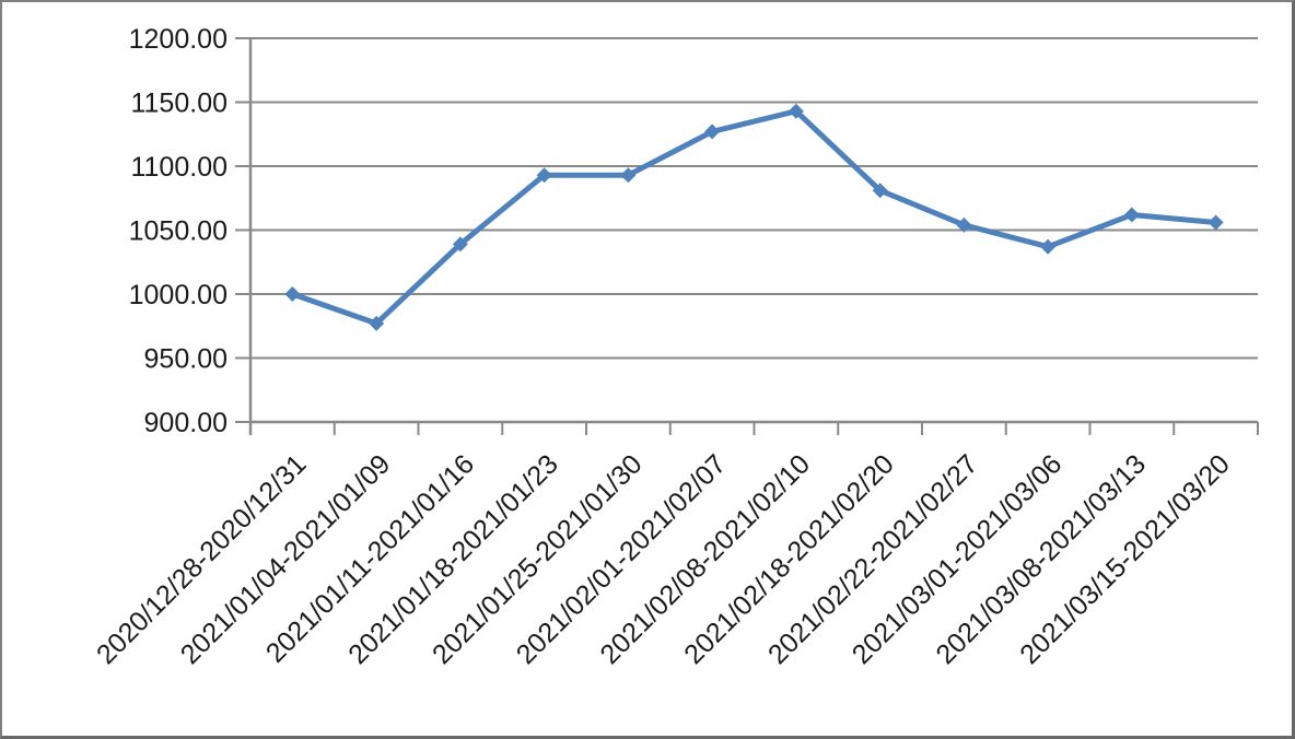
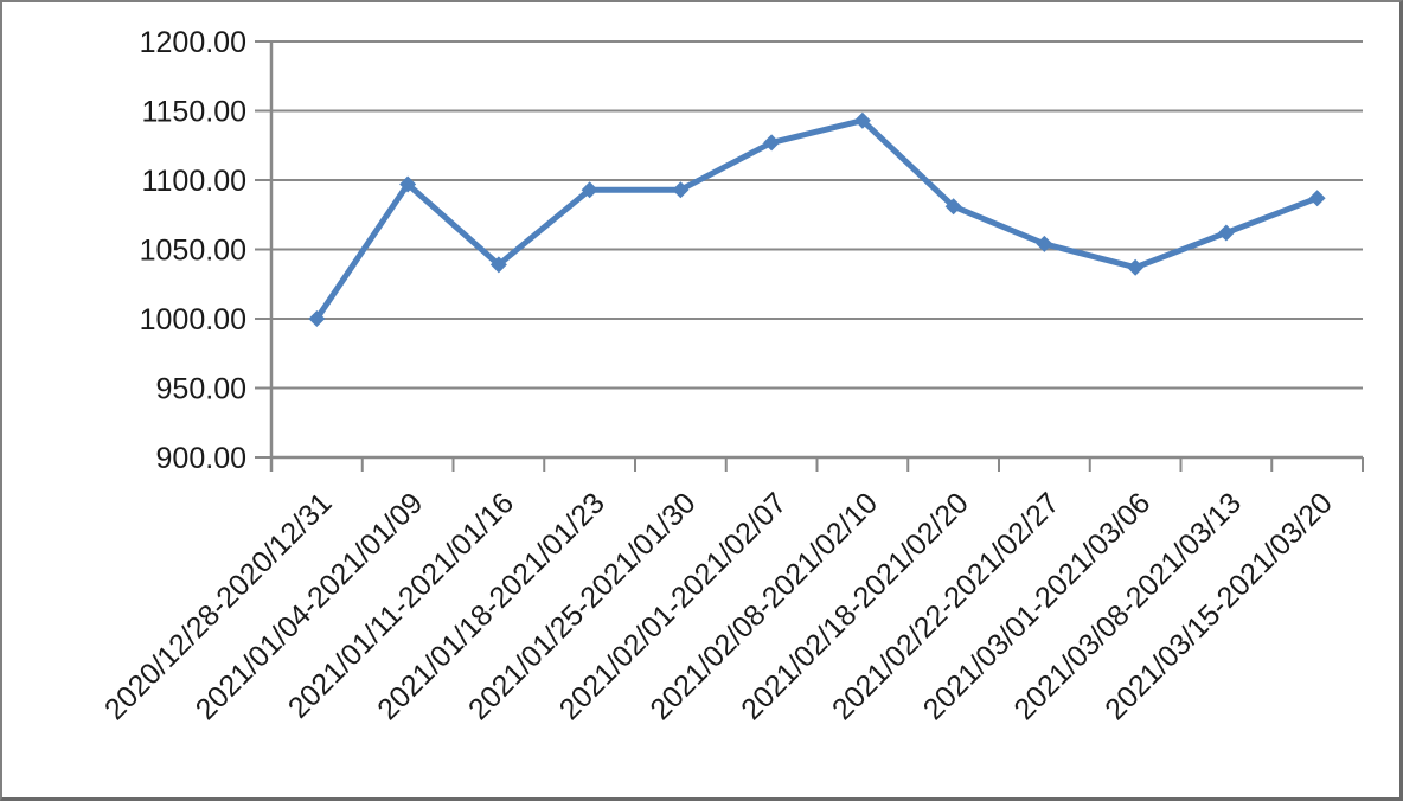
2021/01/04-2021/01/09: 977 -> 1097
2021/03/15-2021/03/20: 1056 -> 1087
